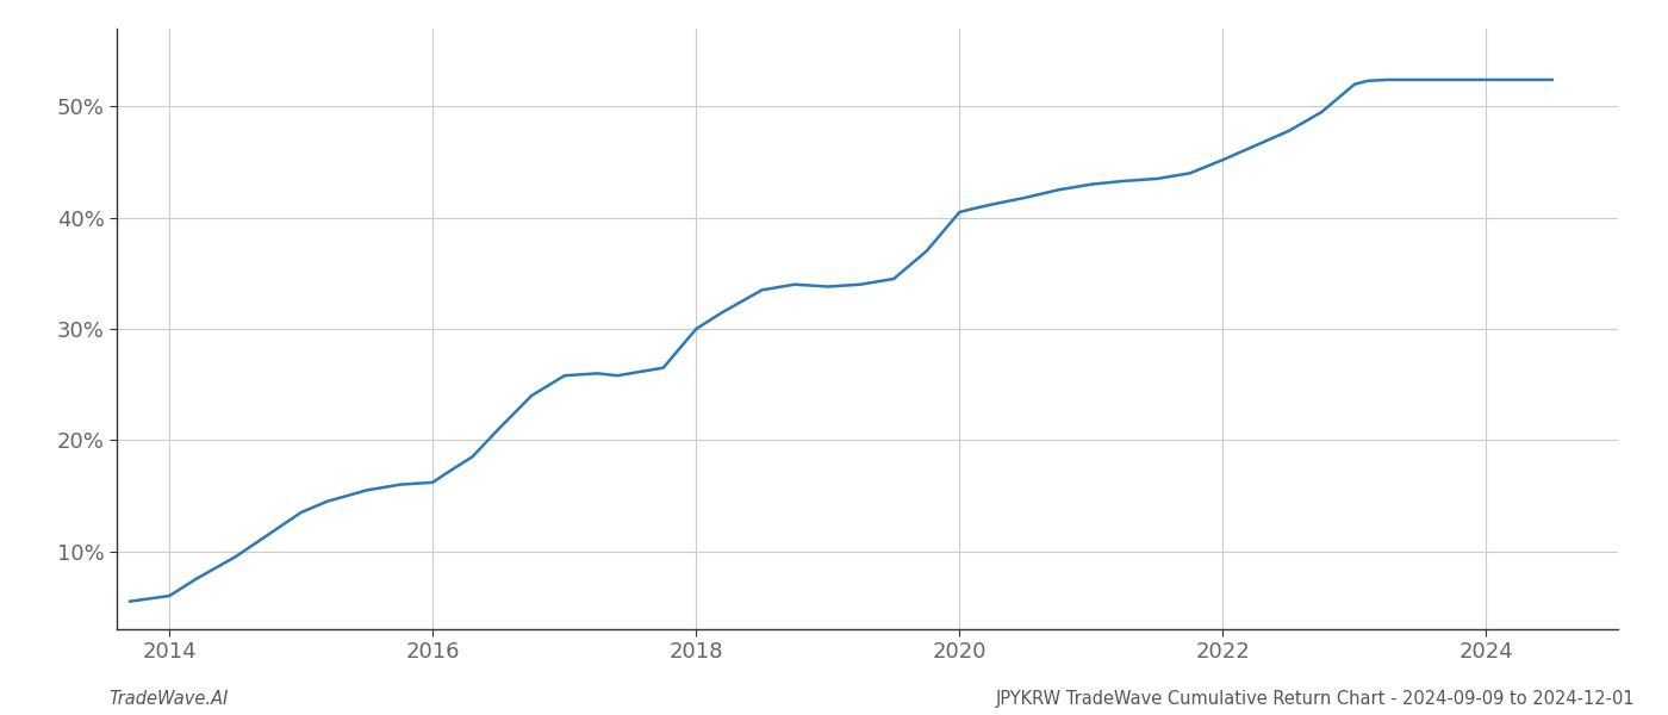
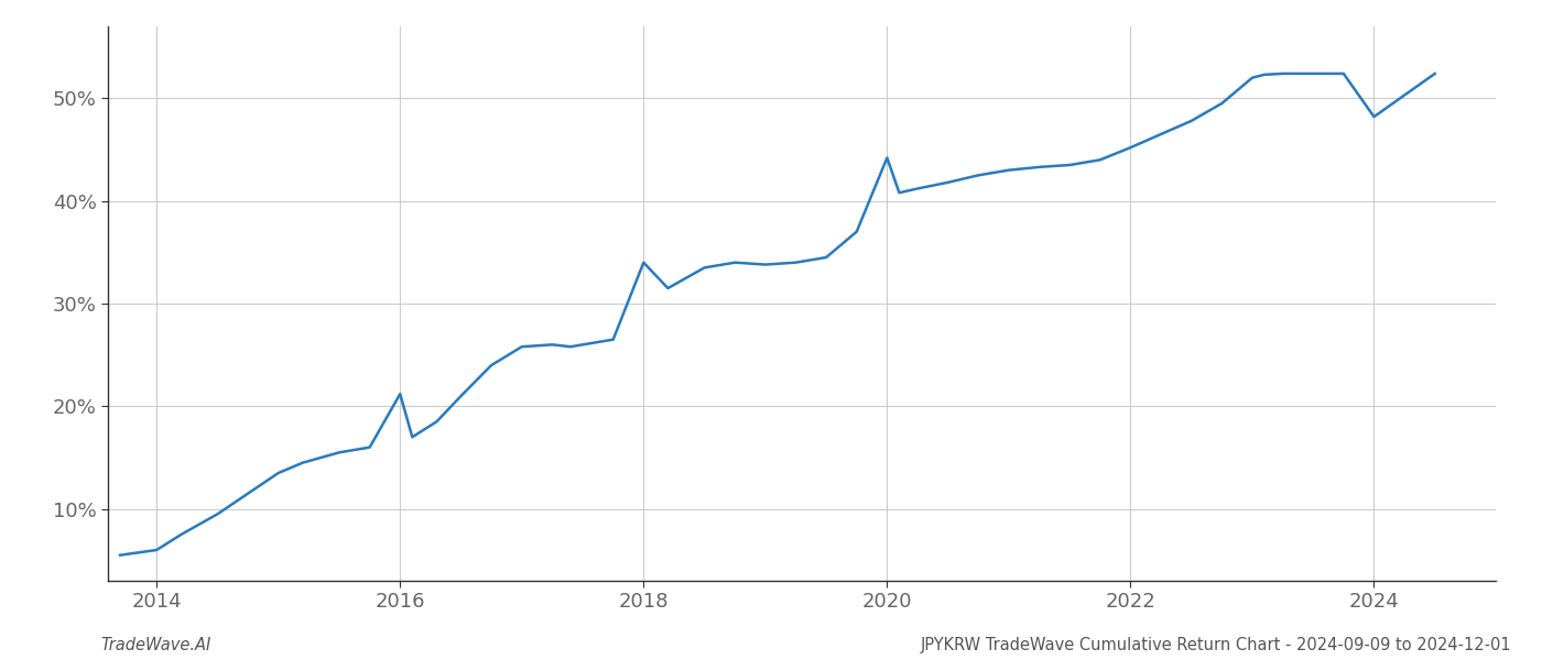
2016: 16.2% -> 21.2%
2018: 30.0% -> 34.0%
2020: 40.5% -> 44.2%
2024: 52.4% -> 48.2%
